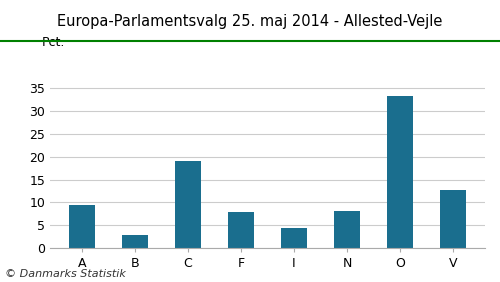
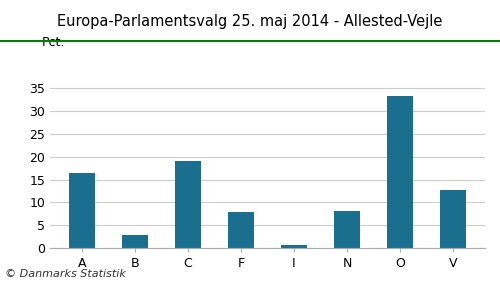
A: 9.5 -> 16.5
I: 4.5 -> 0.8
